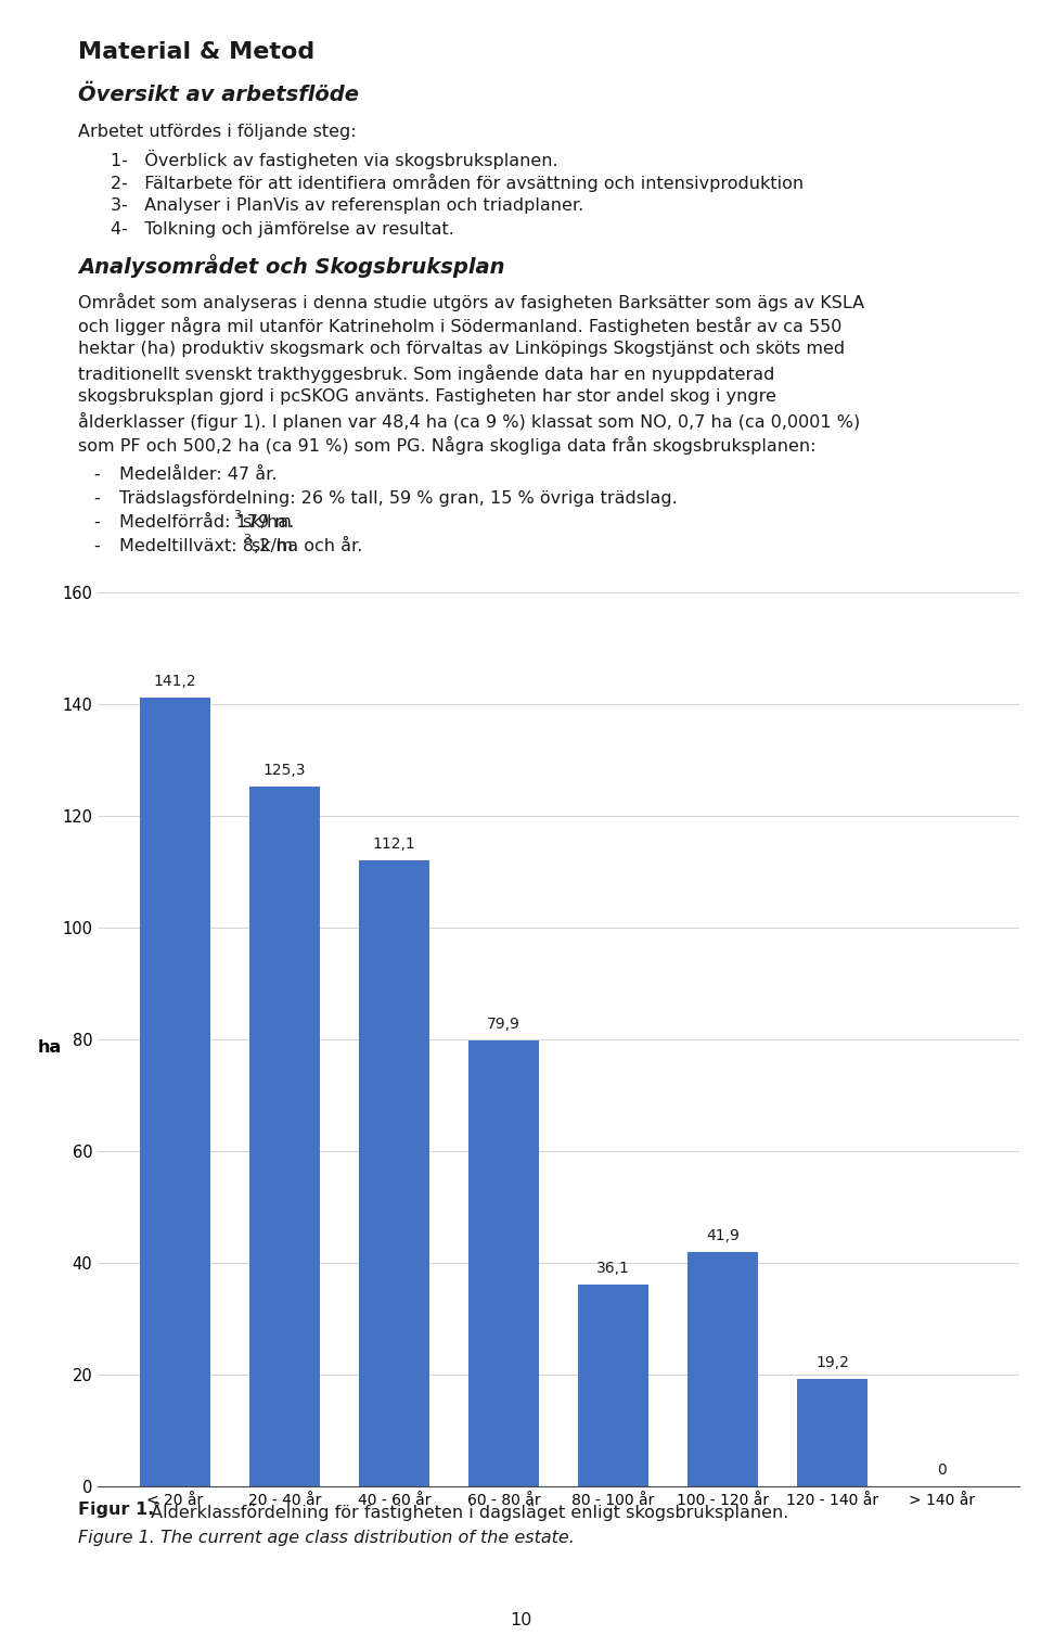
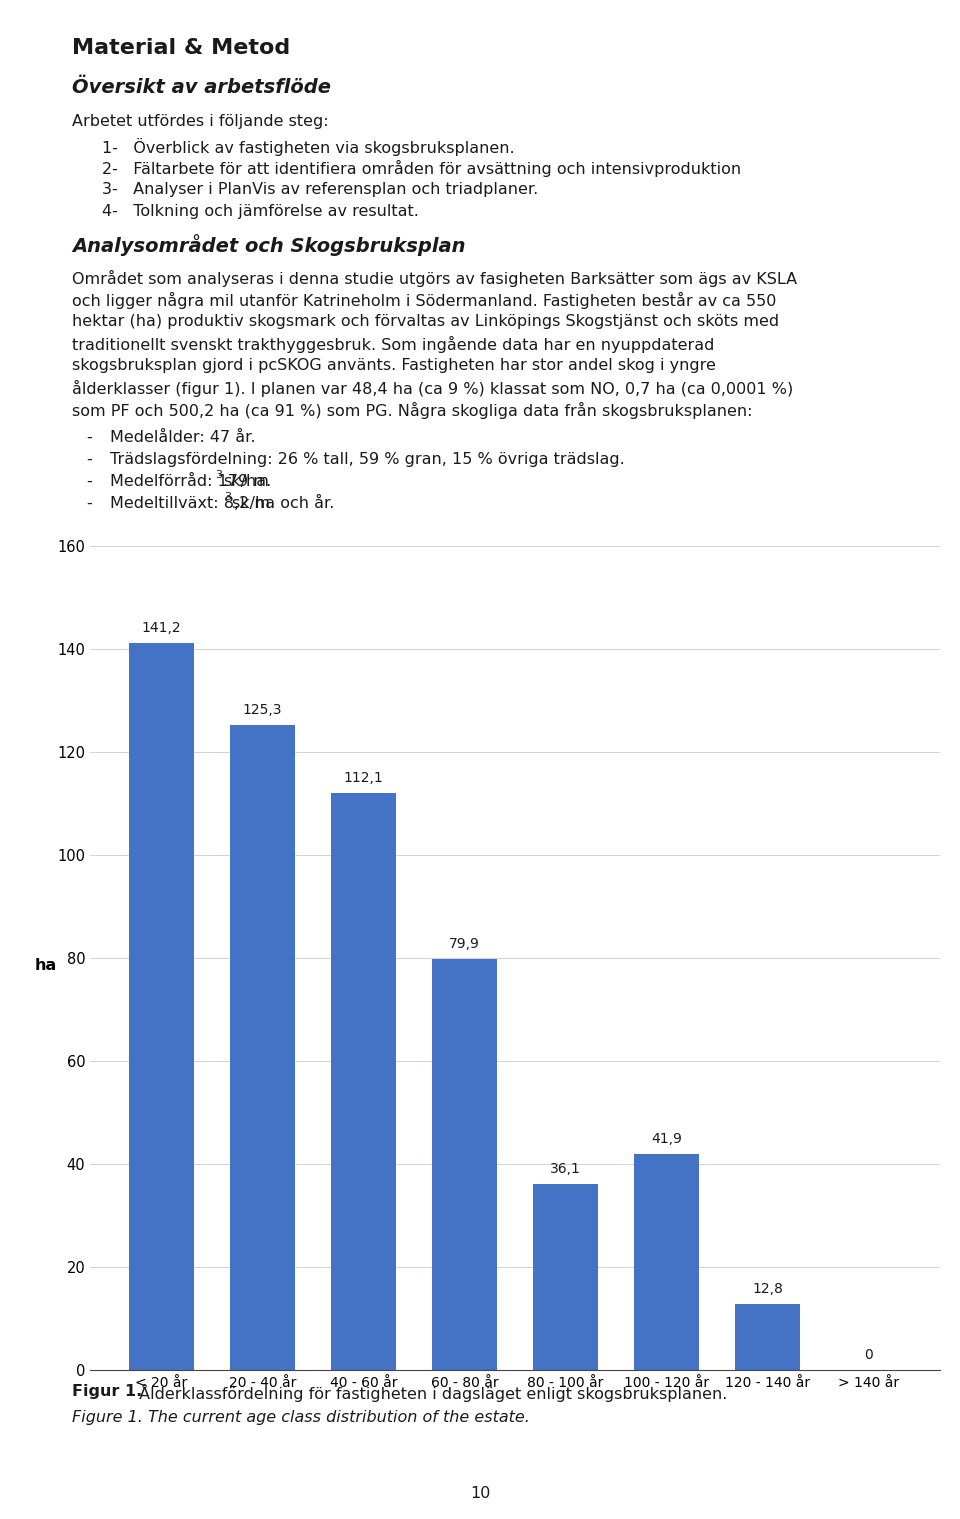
120 - 140 år: 19,2 -> 12,8
